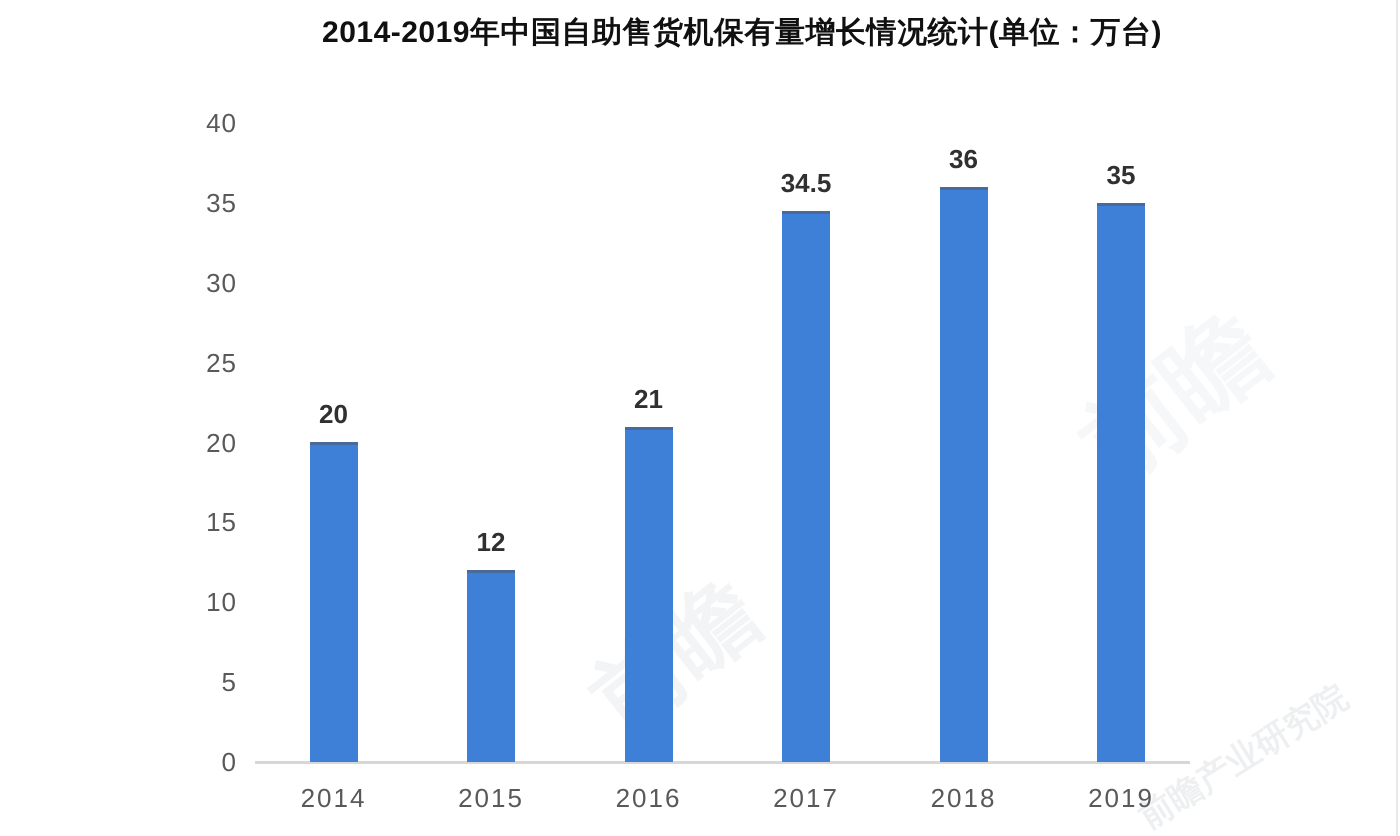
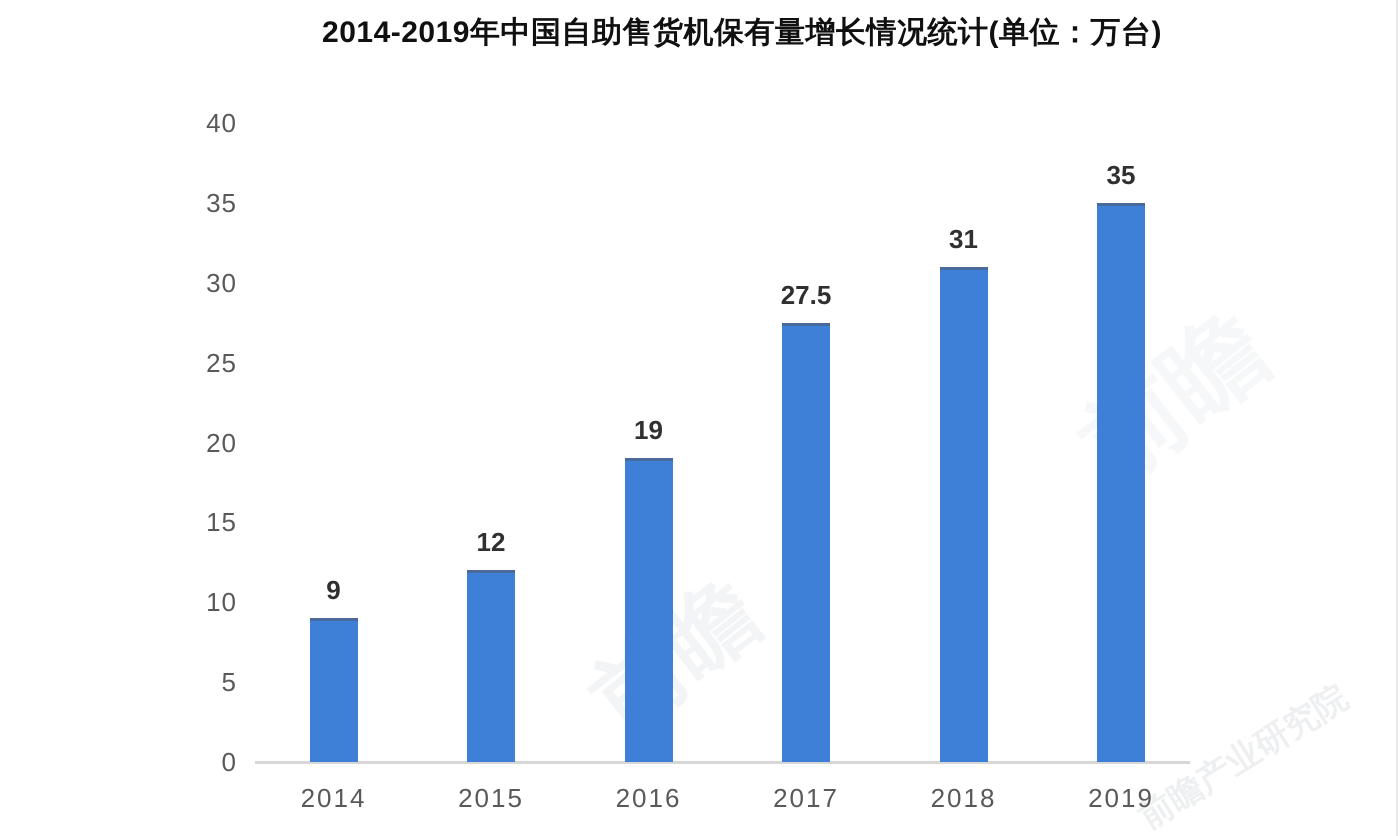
2014: 20 -> 9
2016: 21 -> 19
2017: 34.5 -> 27.5
2018: 36 -> 31
